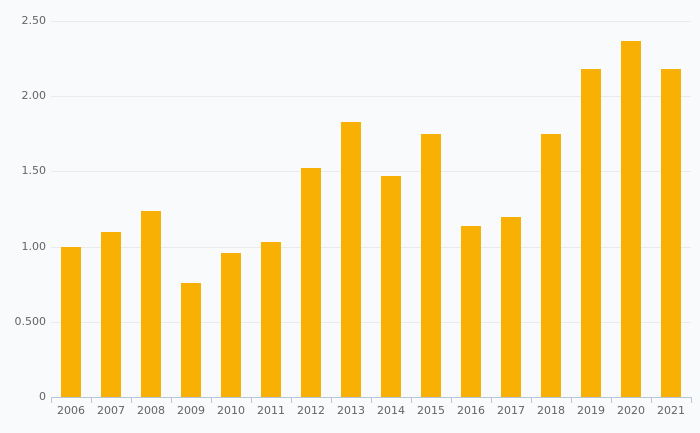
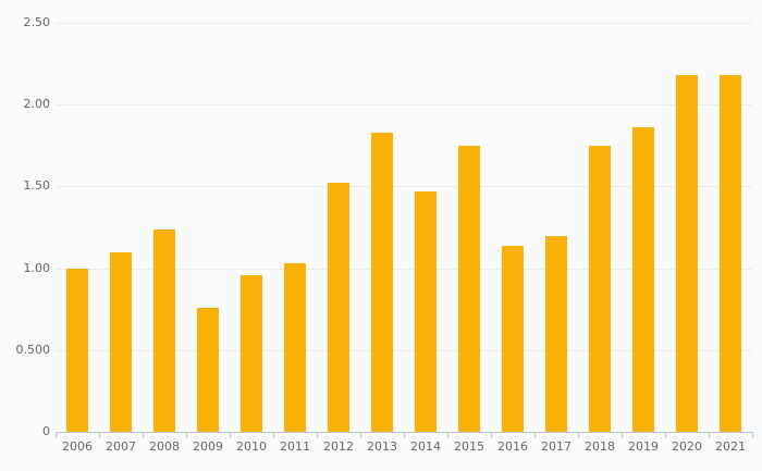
2019: 2.18 -> 1.86
2020: 2.37 -> 2.18
